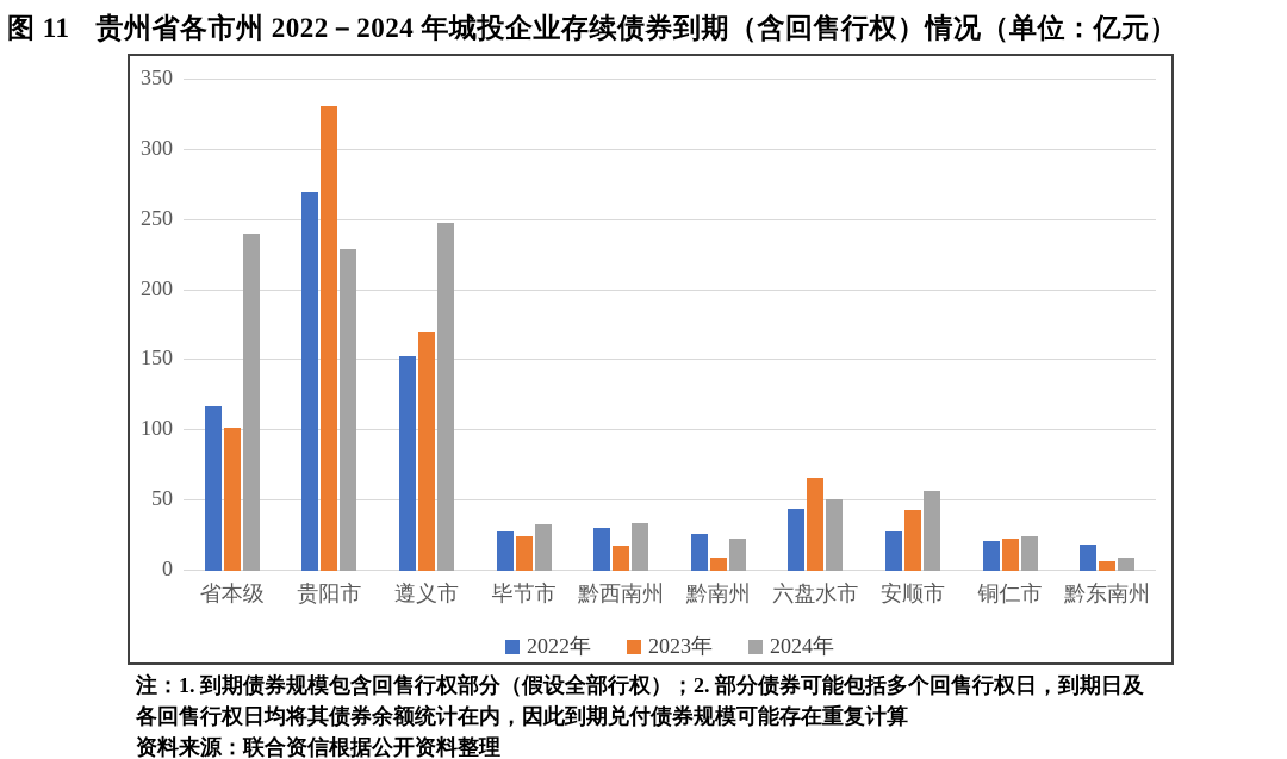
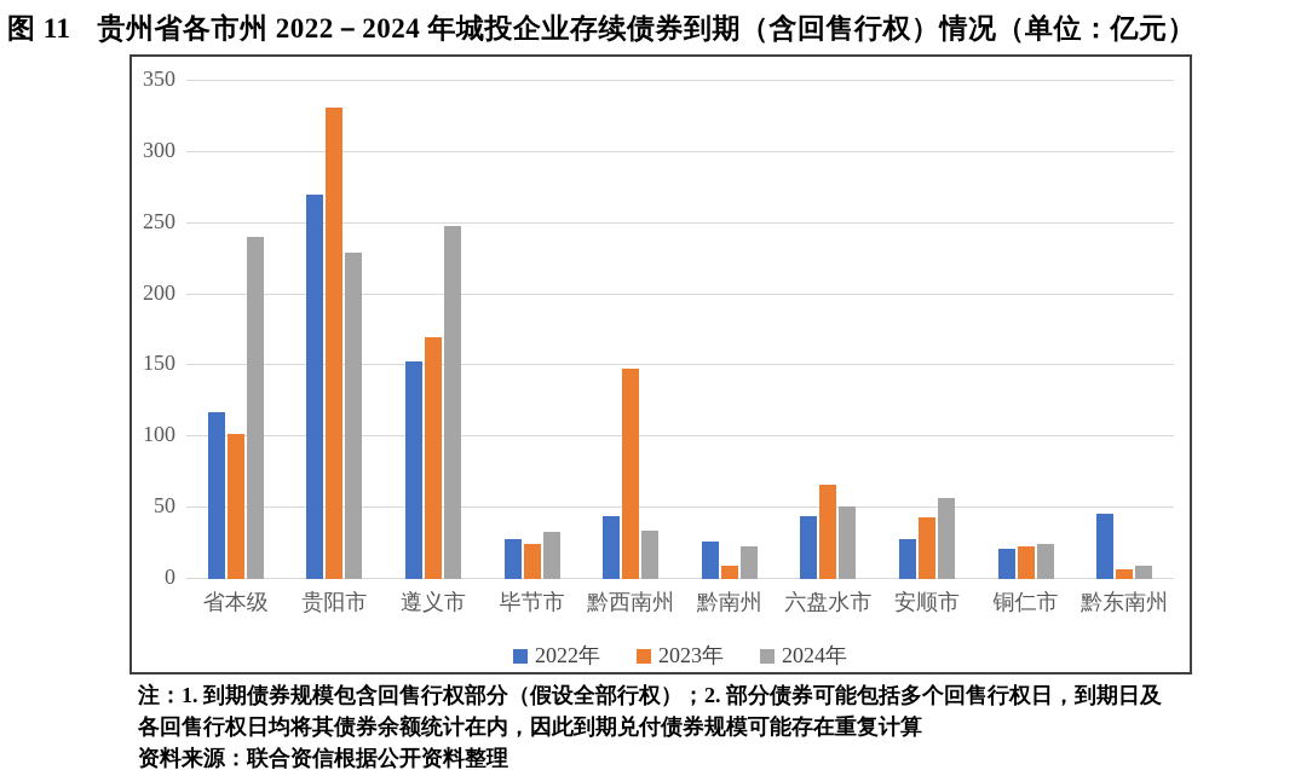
2022年/黔西南州: 31 -> 44
2023年/黔西南州: 18 -> 148
2022年/黔东南州: 19 -> 46
